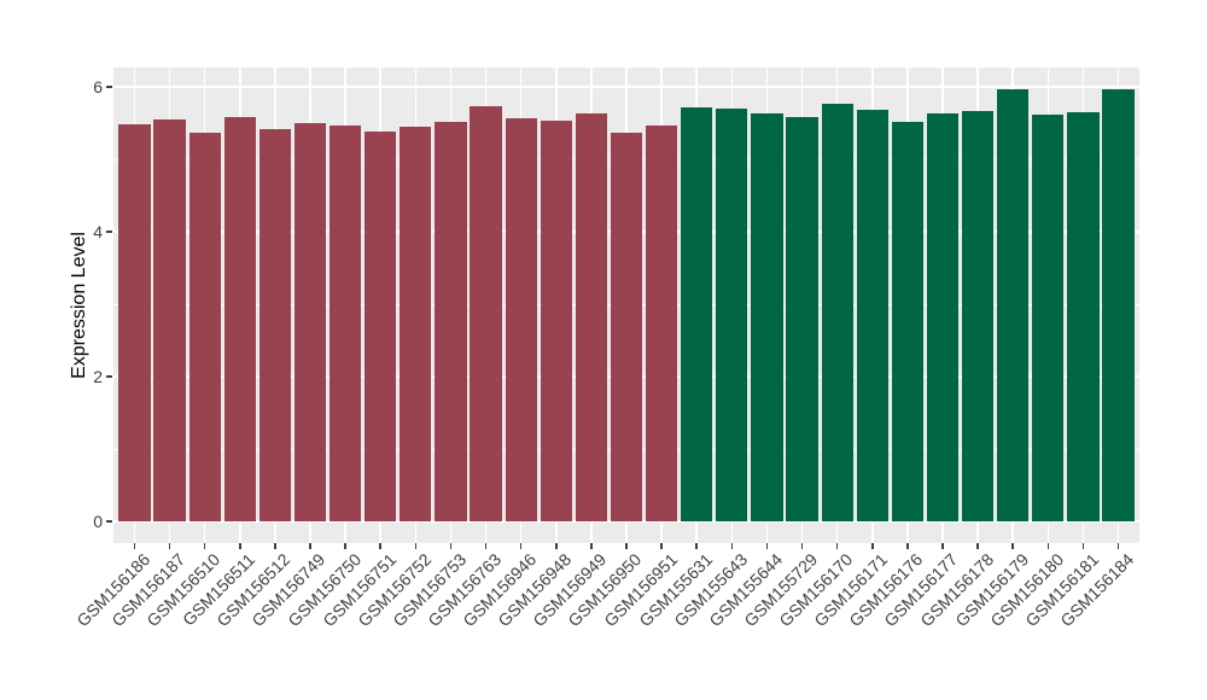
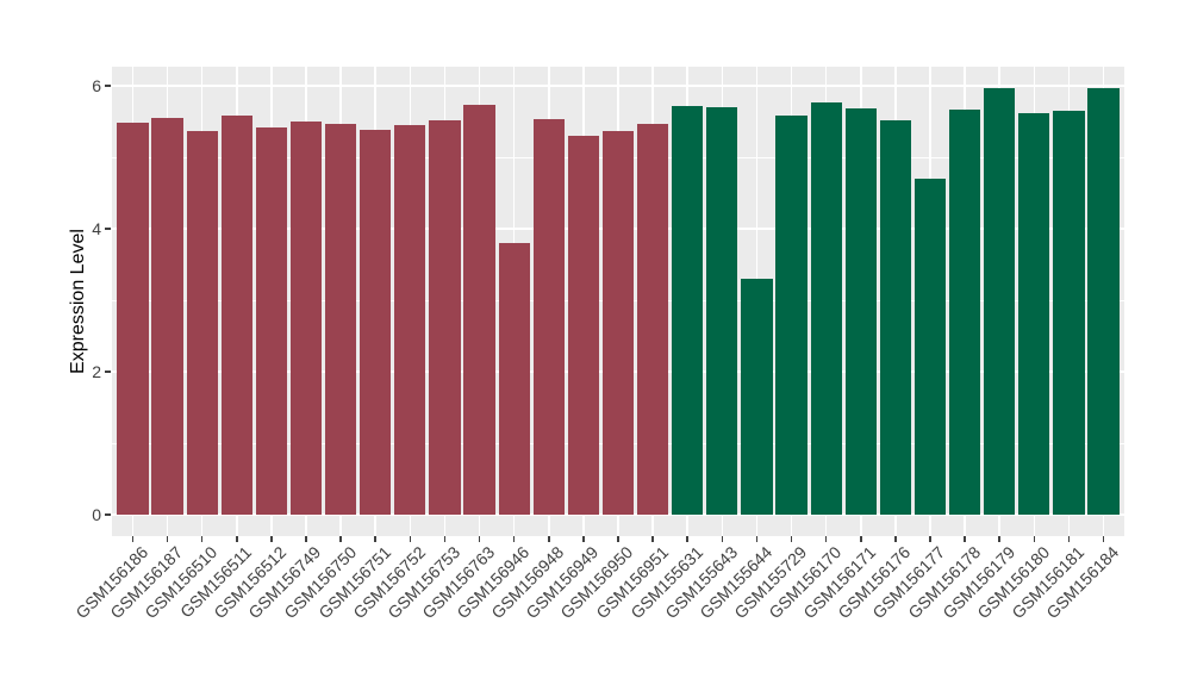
GSM156946: 5.6 -> 3.8
GSM156949: 5.6 -> 5.3
GSM155644: 5.6 -> 3.3
GSM156177: 5.6 -> 4.7
